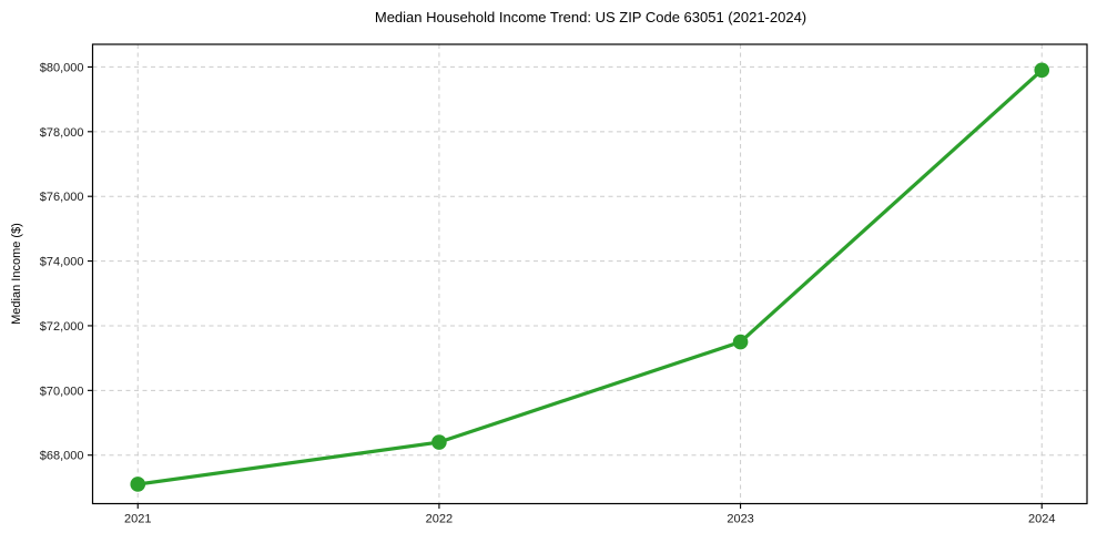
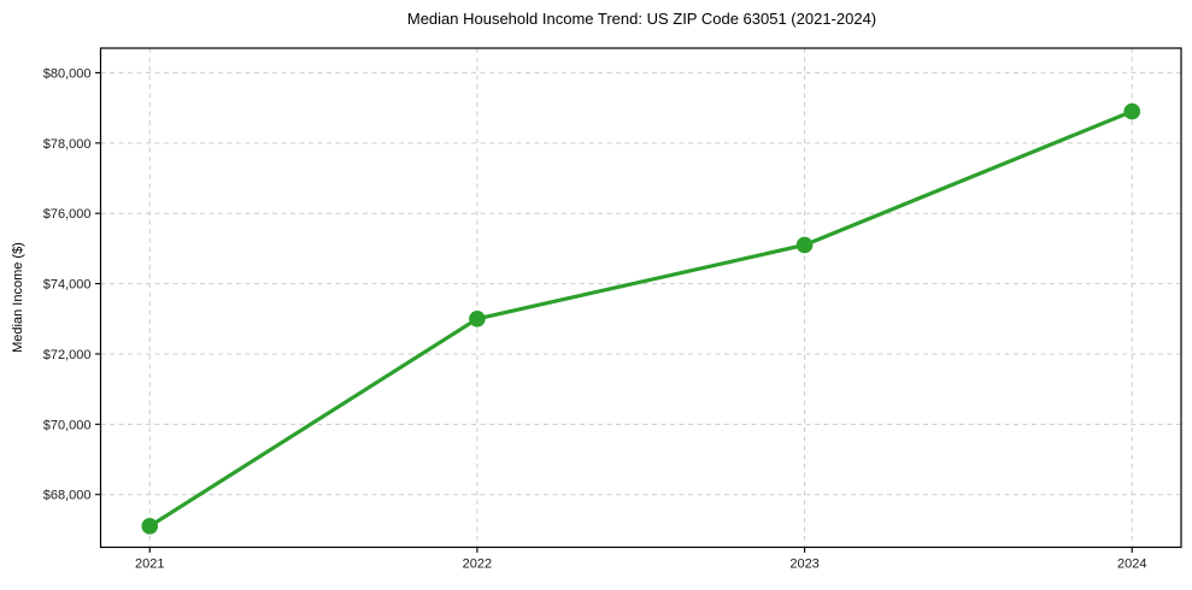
2022: $68400 -> $73000
2023: $71500 -> $75100
2024: $79900 -> $78900
